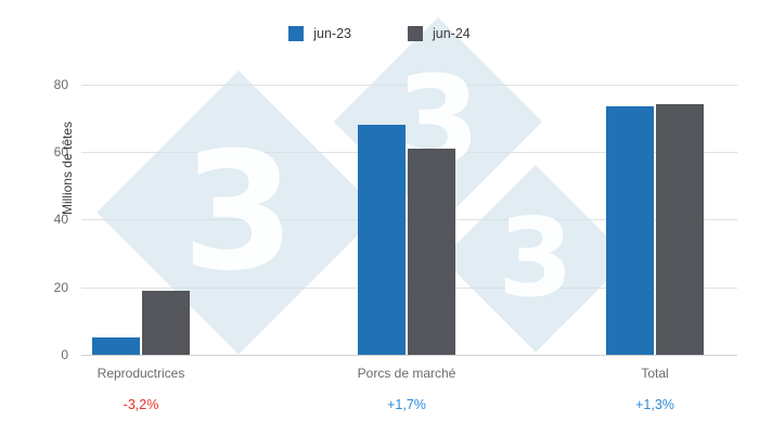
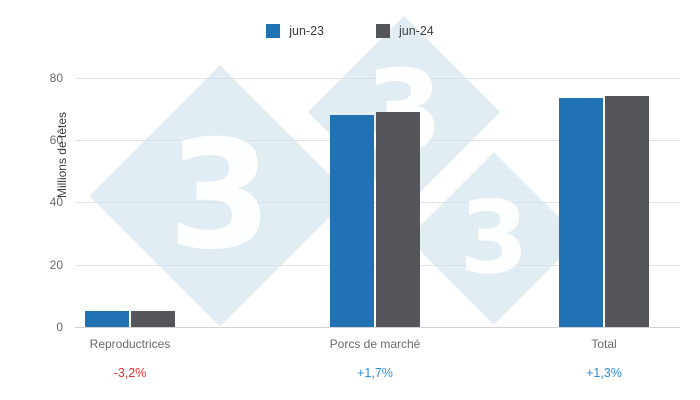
jun-24/Reproductrices: 19 -> 5
jun-24/Porcs de marché: 61 -> 69
